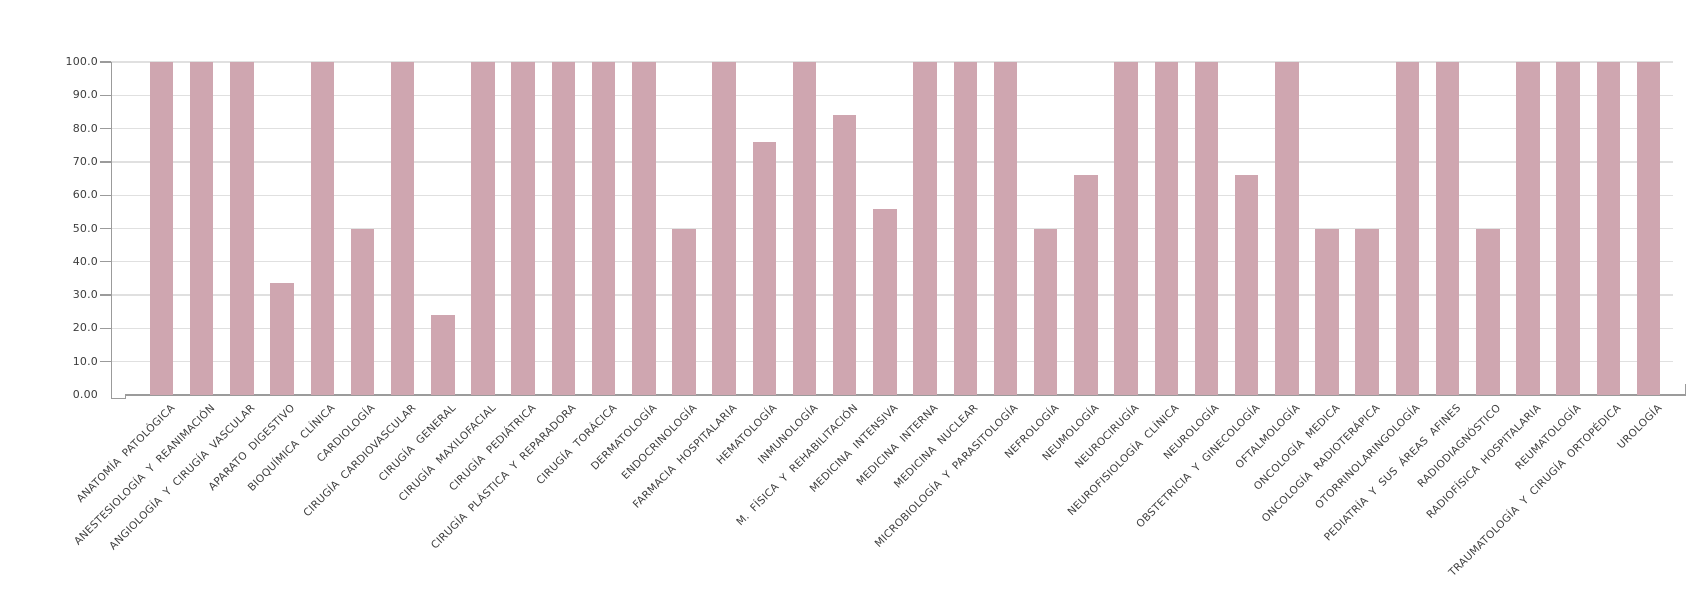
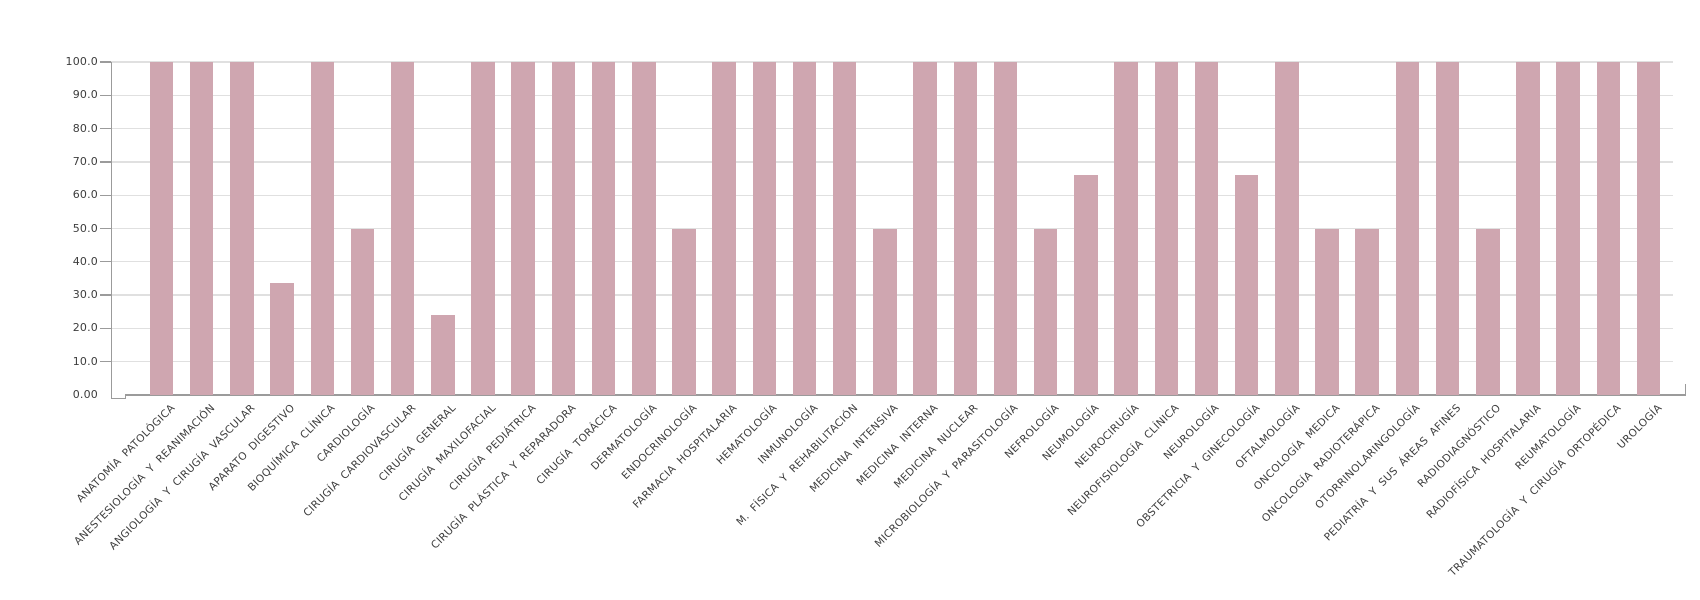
HEMATOLOGÍA: 76 -> 100
M. FÍSICA Y REHABILITACIÓN: 84 -> 100
MEDICINA INTENSIVA: 56 -> 50
